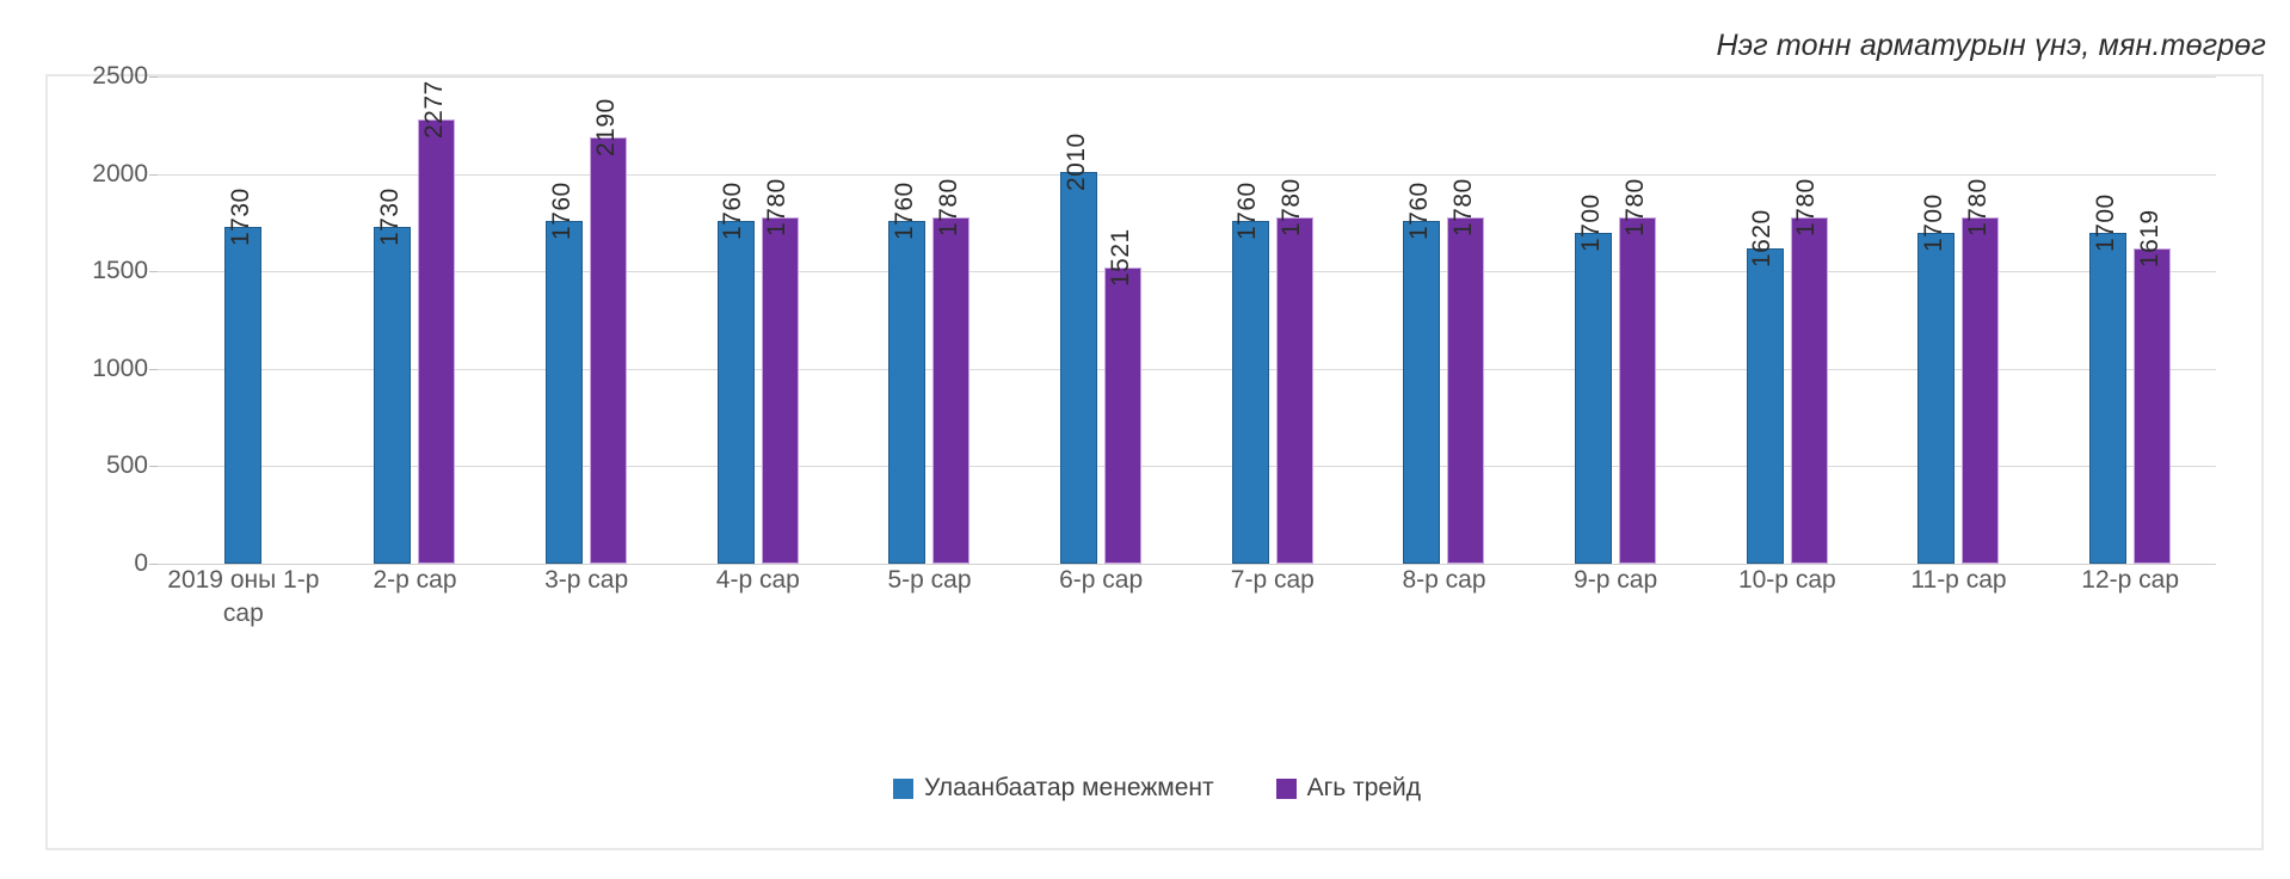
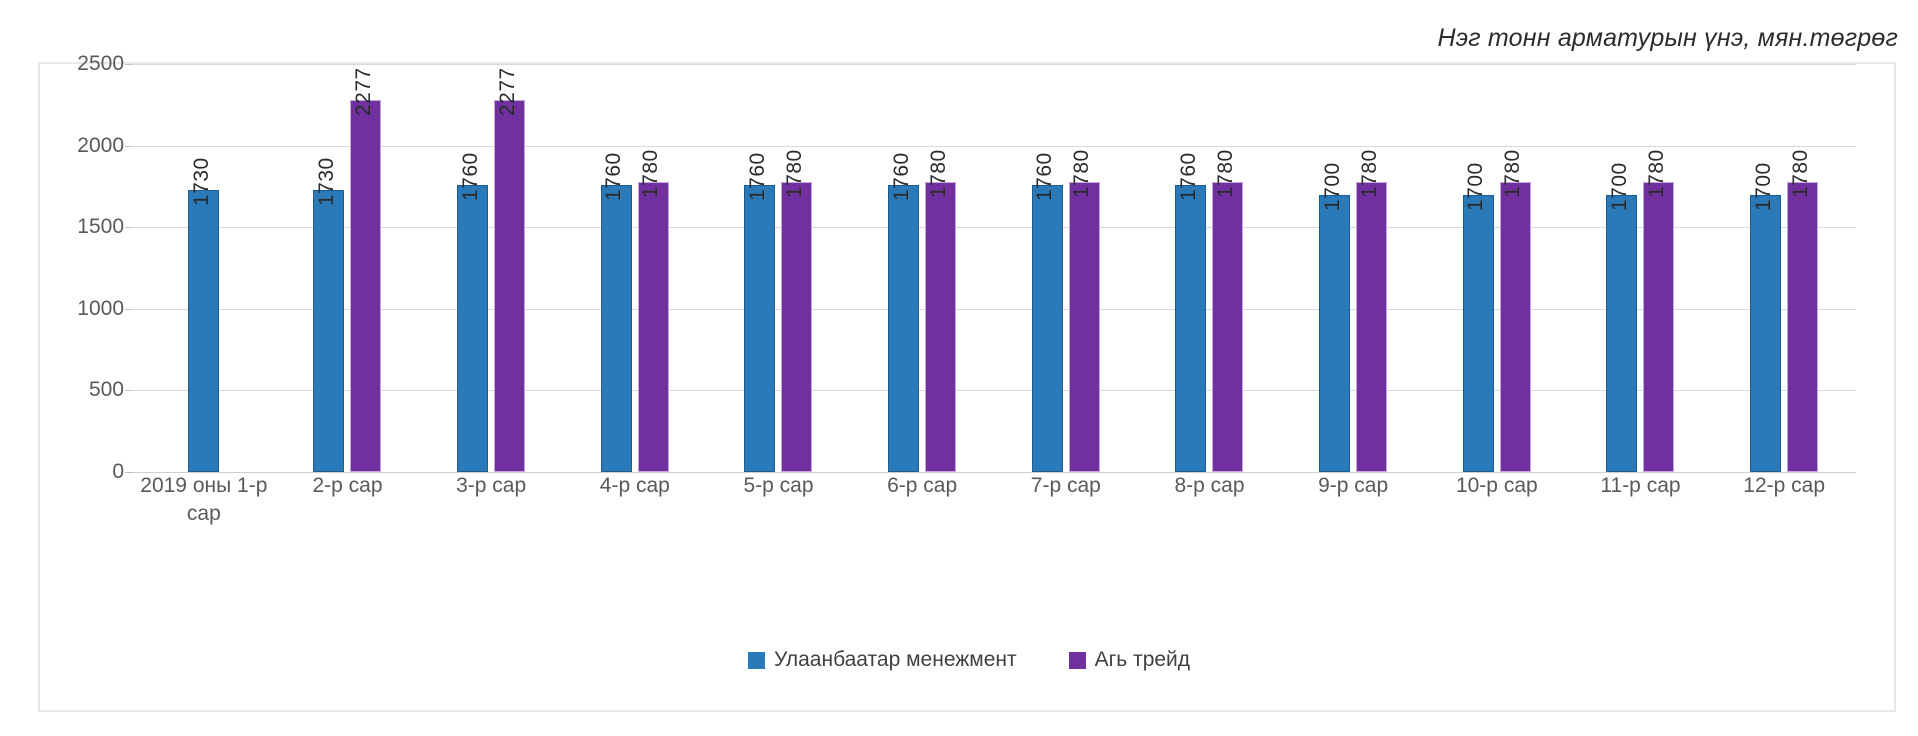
Агь трейд/3-р сар: 2190 -> 2277
Улаанбаатар менежмент/6-р сар: 2010 -> 1760
Агь трейд/6-р сар: 1521 -> 1780
Улаанбаатар менежмент/10-р сар: 1620 -> 1700
Агь трейд/12-р сар: 1619 -> 1780
